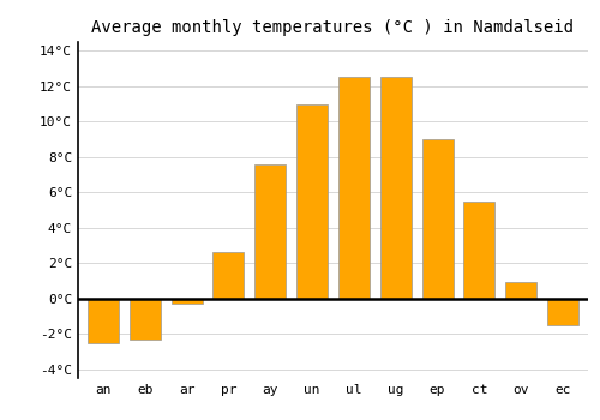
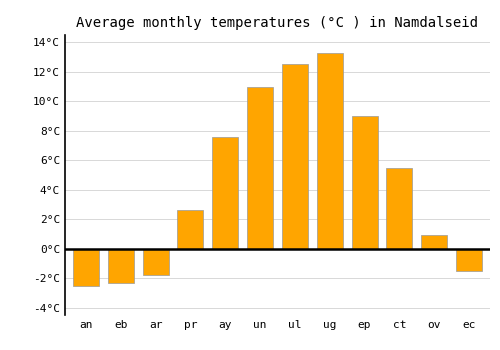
ar: -0.3°C -> -1.8°C
ug: 12.5°C -> 13.3°C
